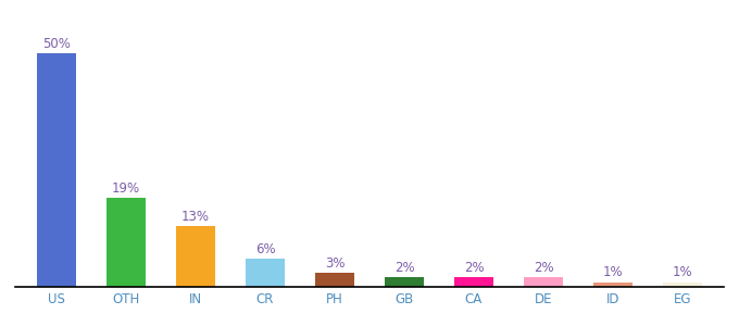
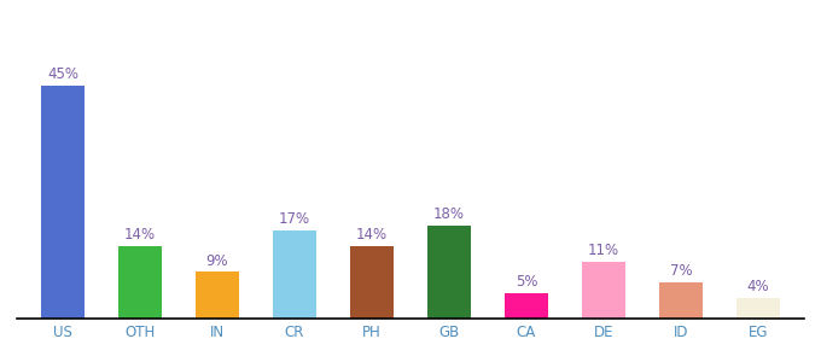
US: 50% -> 45%
OTH: 19% -> 14%
IN: 13% -> 9%
CR: 6% -> 17%
PH: 3% -> 14%
GB: 2% -> 18%
CA: 2% -> 5%
DE: 2% -> 11%
ID: 1% -> 7%
EG: 1% -> 4%
